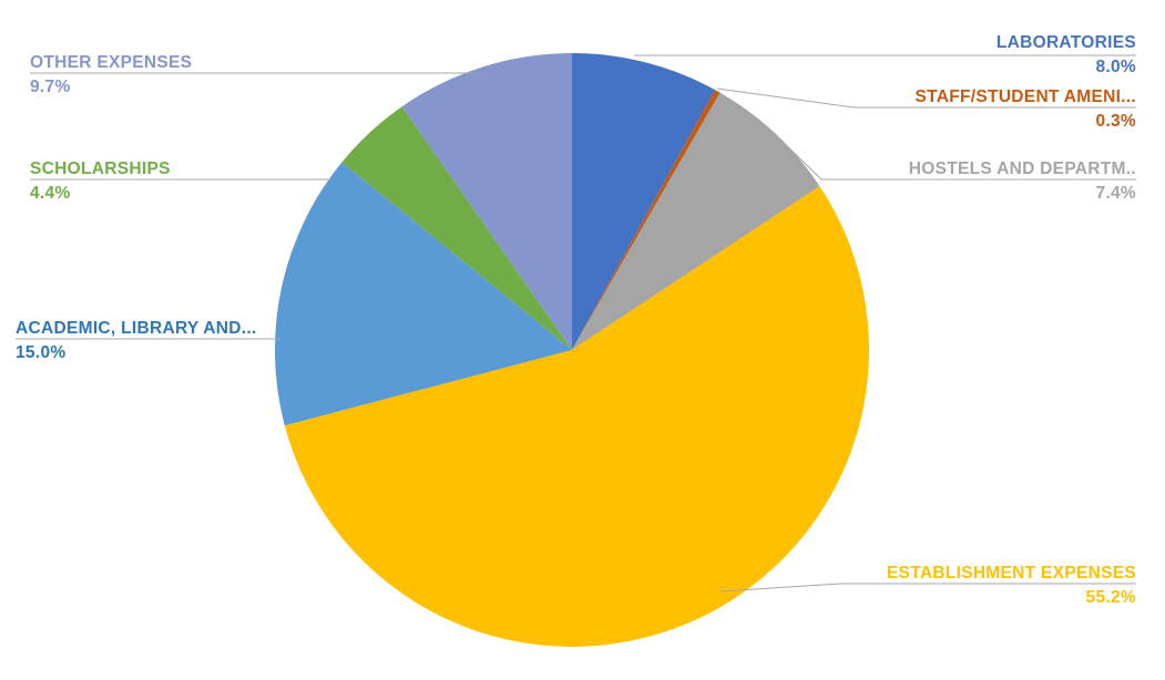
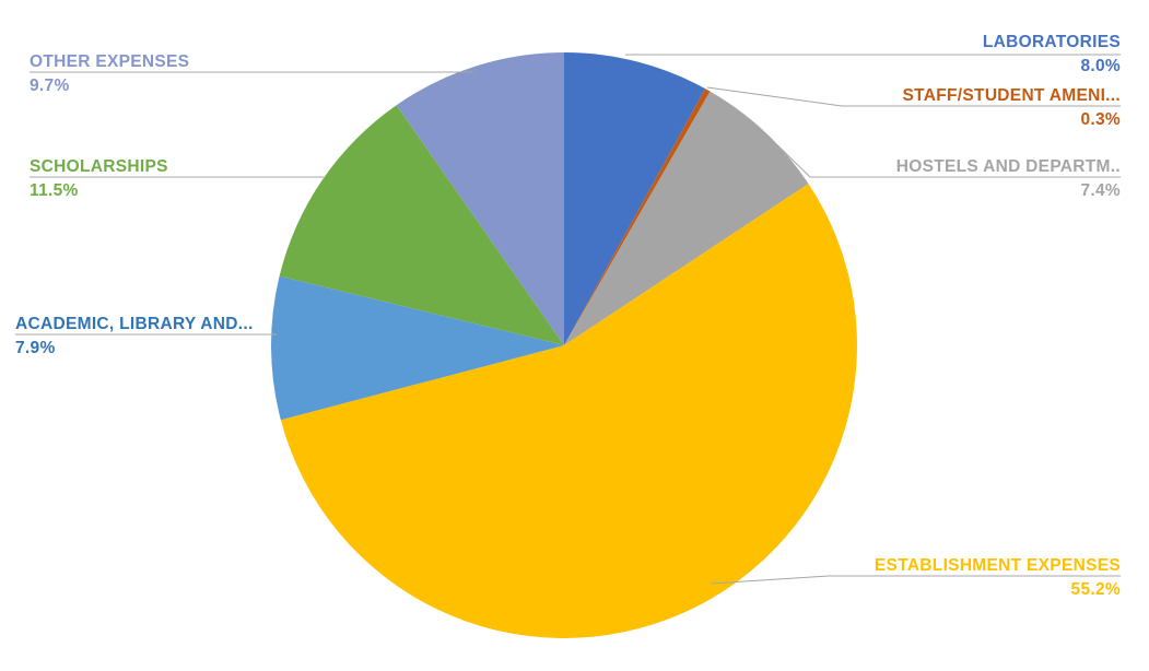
ACADEMIC, LIBRARY AND...: 15.0% -> 7.9%
SCHOLARSHIPS: 4.4% -> 11.5%
